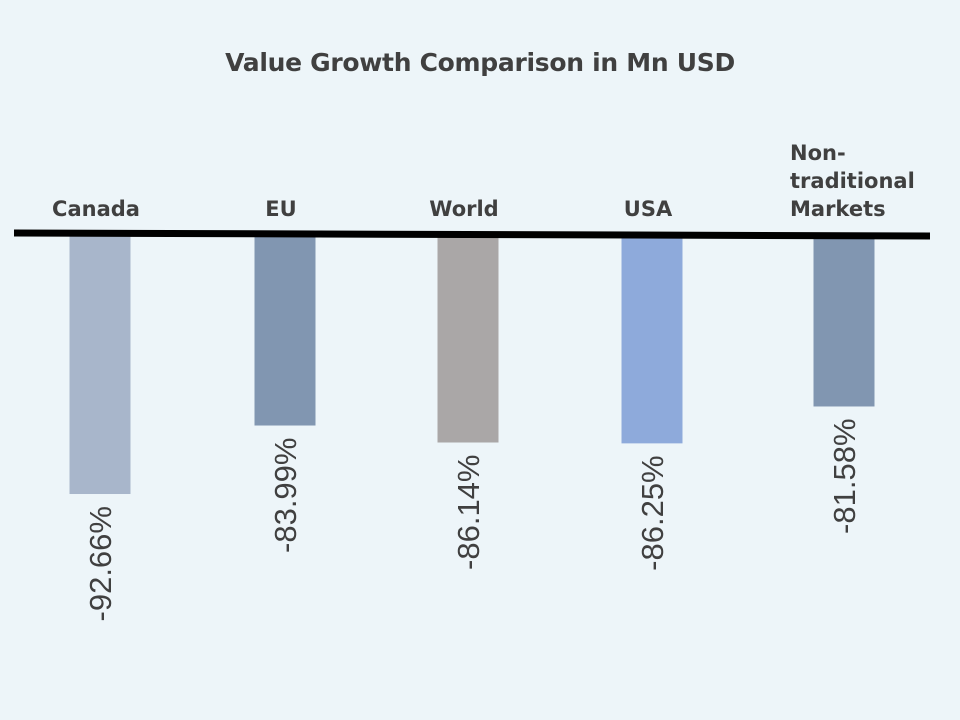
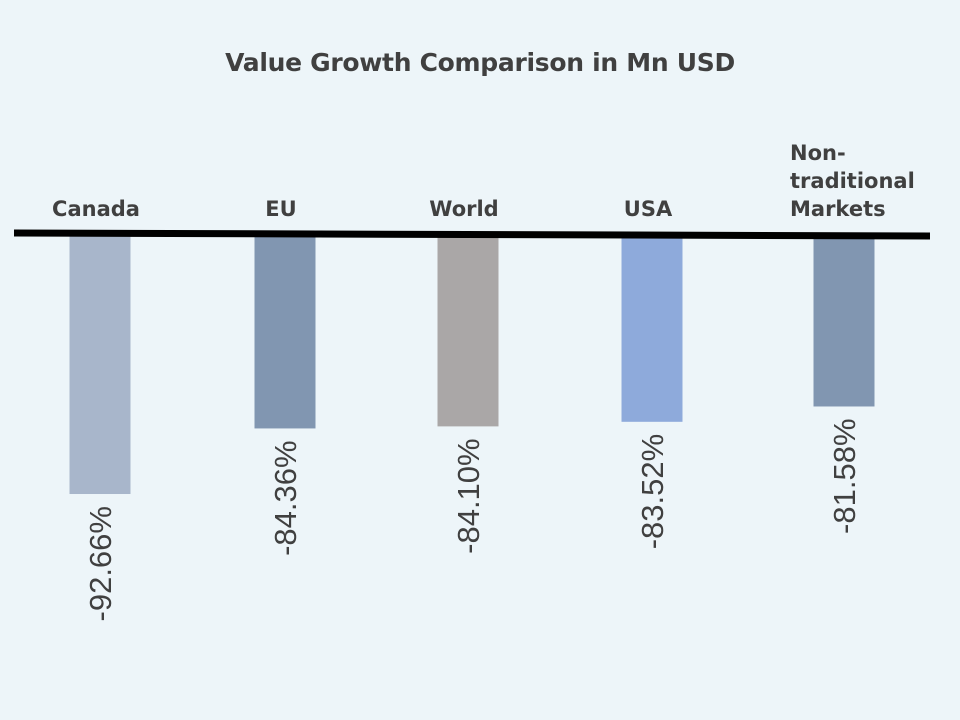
EU: -83.99% -> -84.36%
World: -86.14% -> -84.10%
USA: -86.25% -> -83.52%
